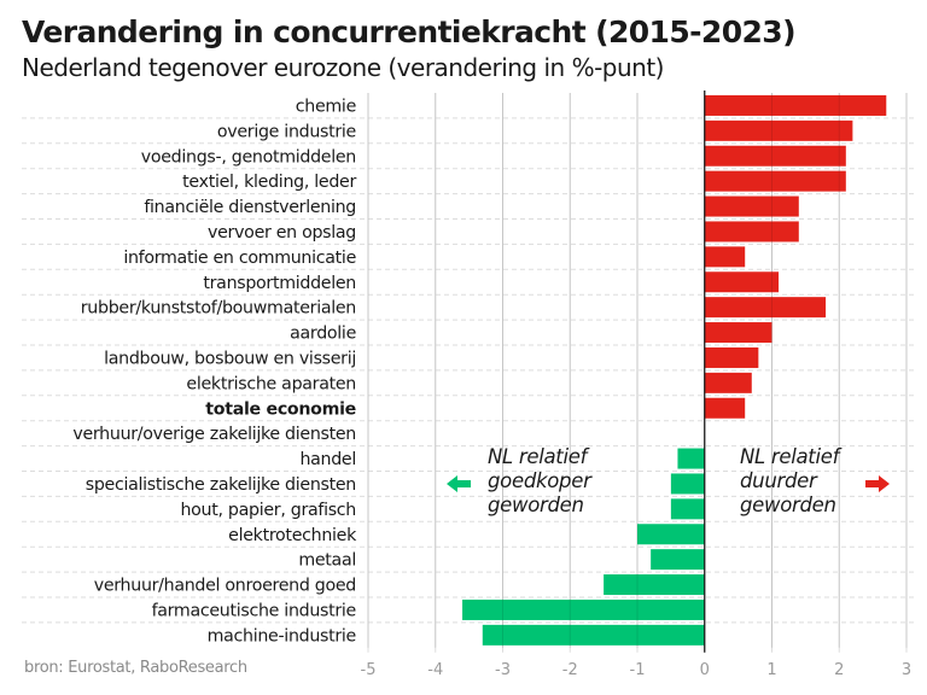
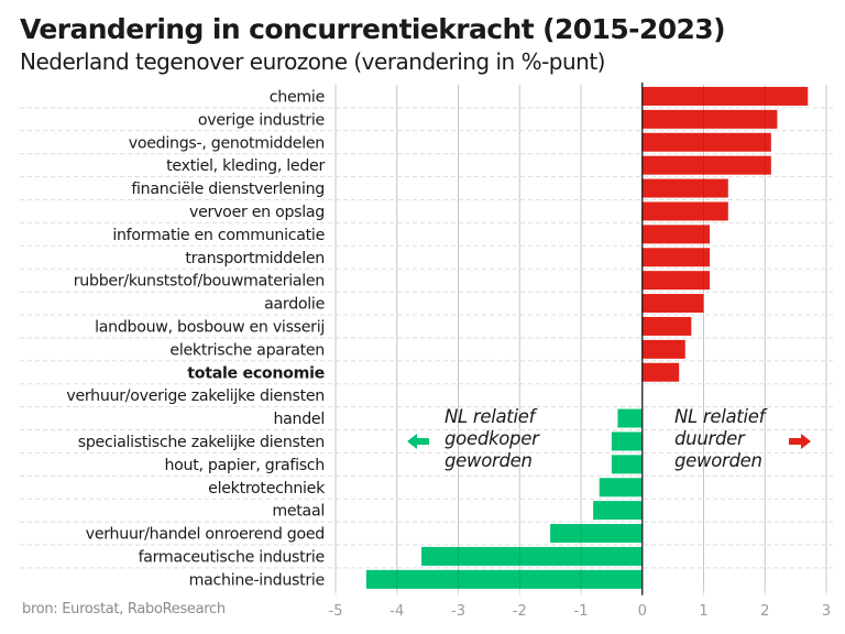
informatie en communicatie: 0.6 -> 1.1
rubber/kunststof/bouwmaterialen: 1.8 -> 1.1
elektrotechniek: -1.0 -> -0.7
machine-industrie: -3.3 -> -4.5
